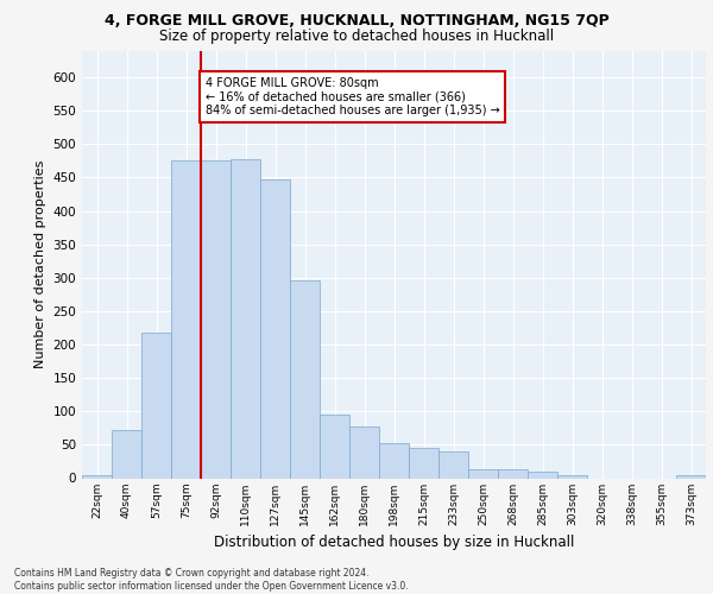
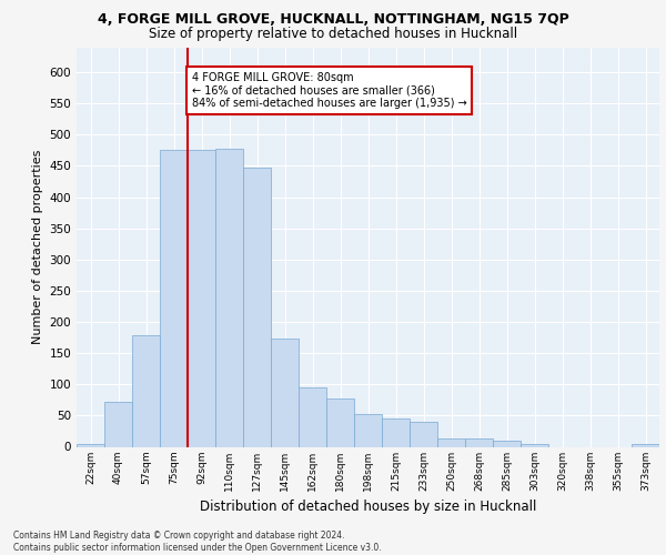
57sqm: 218 -> 178
145sqm: 296 -> 174
